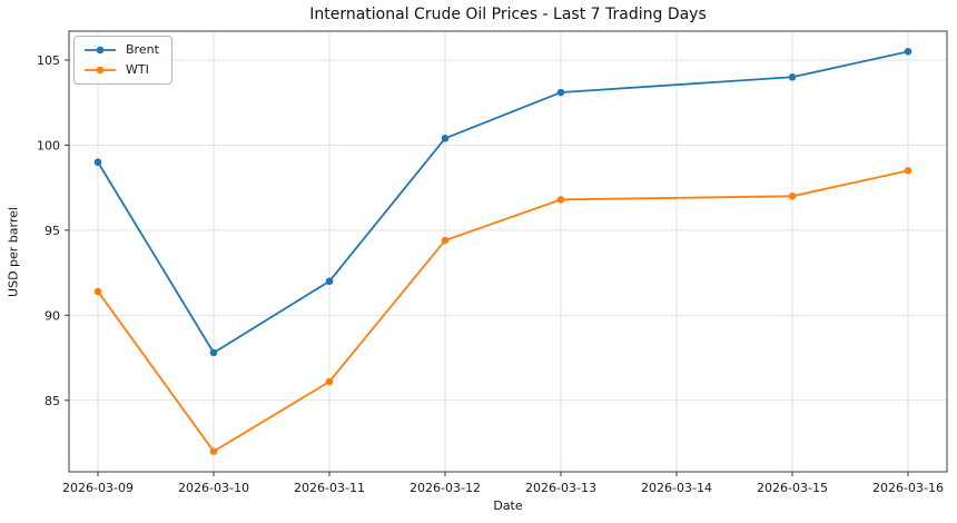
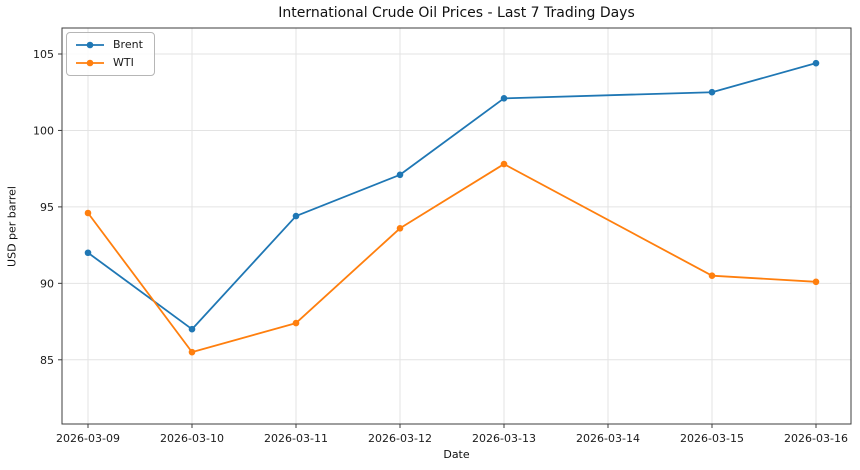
Brent/2026-03-09: 99.0 -> 92.0
WTI/2026-03-09: 91.4 -> 94.6
Brent/2026-03-10: 87.8 -> 87.0
WTI/2026-03-10: 82.0 -> 85.5
Brent/2026-03-11: 92.0 -> 94.4
WTI/2026-03-11: 86.1 -> 87.4
Brent/2026-03-12: 100.4 -> 97.1
WTI/2026-03-12: 94.4 -> 93.6
Brent/2026-03-13: 103.1 -> 102.1
WTI/2026-03-13: 96.8 -> 97.8
Brent/2026-03-15: 104.0 -> 102.5
WTI/2026-03-15: 97.0 -> 90.5
Brent/2026-03-16: 105.5 -> 104.4
WTI/2026-03-16: 98.5 -> 90.1
